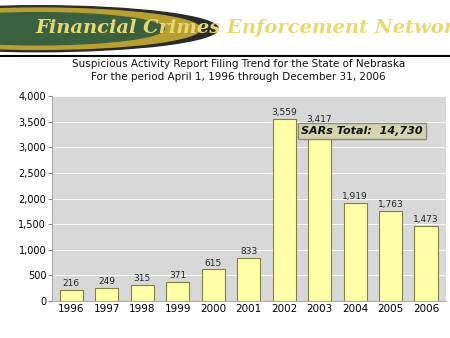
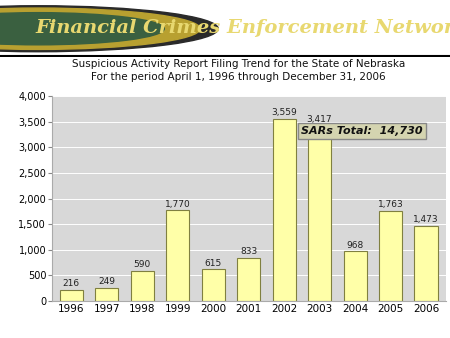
1998: 315 -> 590
1999: 371 -> 1,770
2004: 1,919 -> 968
